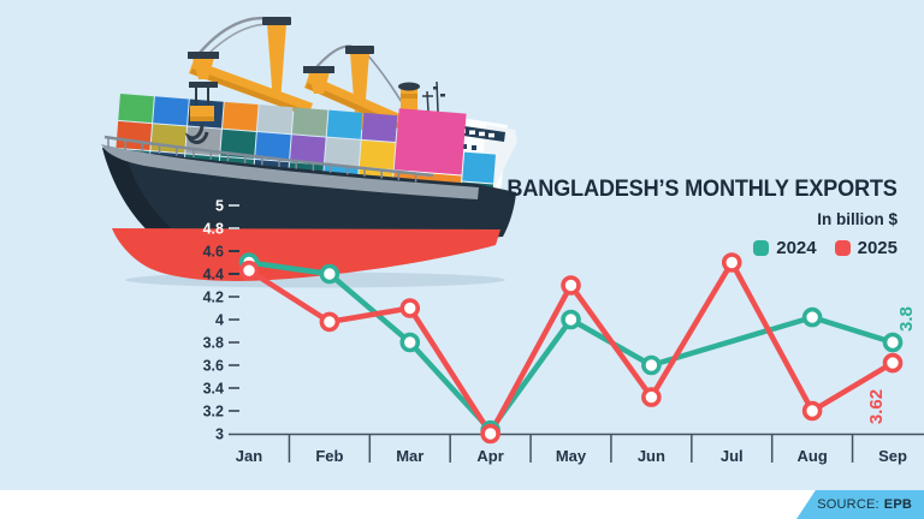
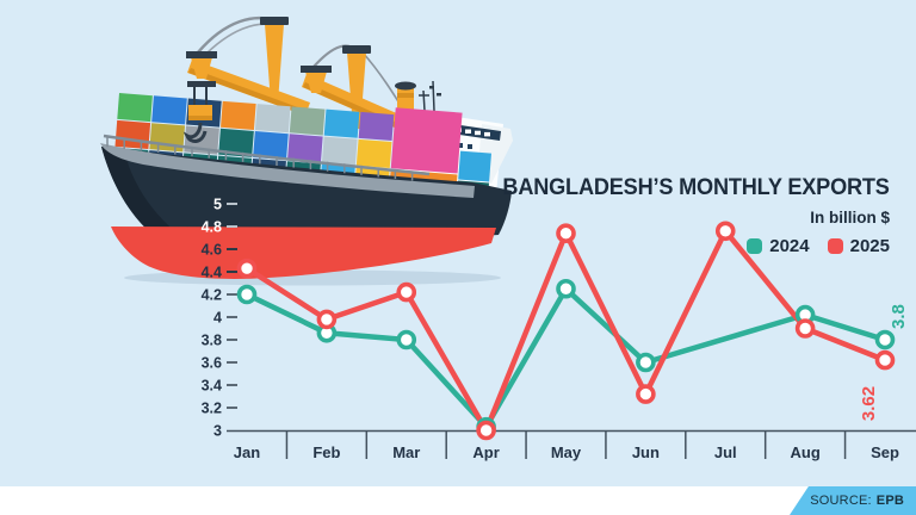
2024/Jan: 4.5 -> 4.2
2024/Feb: 4.4 -> 3.9
2025/Mar: 4.1 -> 4.2
2024/May: 4.0 -> 4.2
2025/May: 4.3 -> 4.7
2025/Jul: 4.5 -> 4.8
2025/Aug: 3.2 -> 3.9
